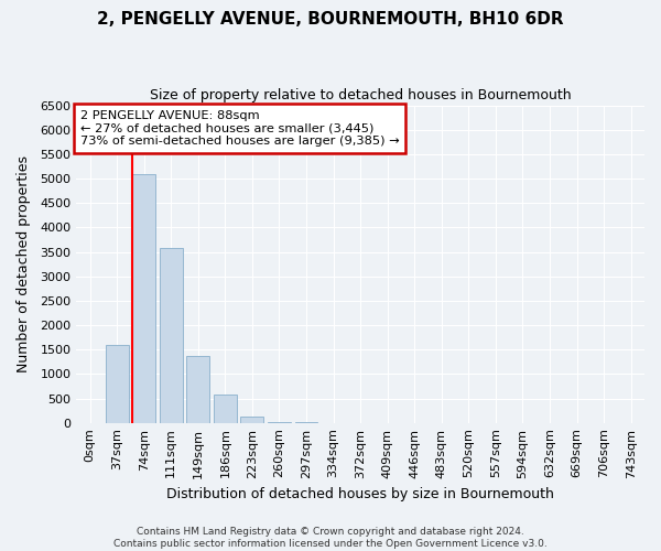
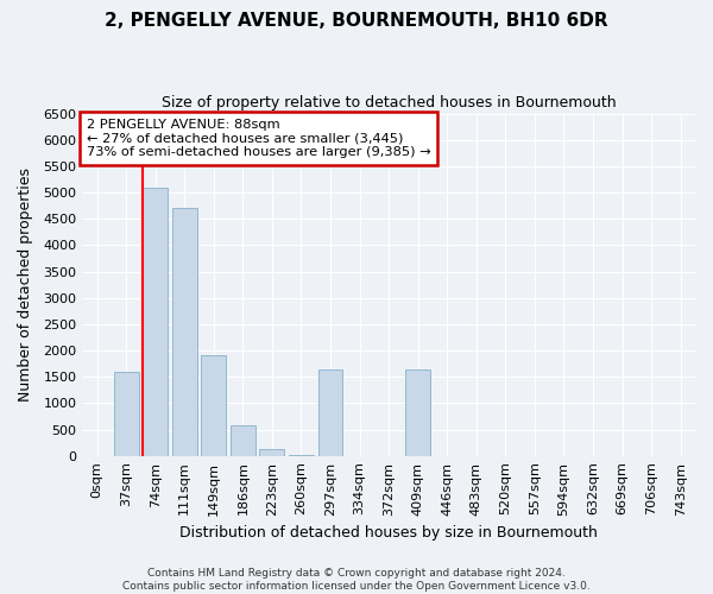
111sqm: 3580 -> 4700
149sqm: 1380 -> 1900
297sqm: 10 -> 1650
409sqm: 0 -> 1650
